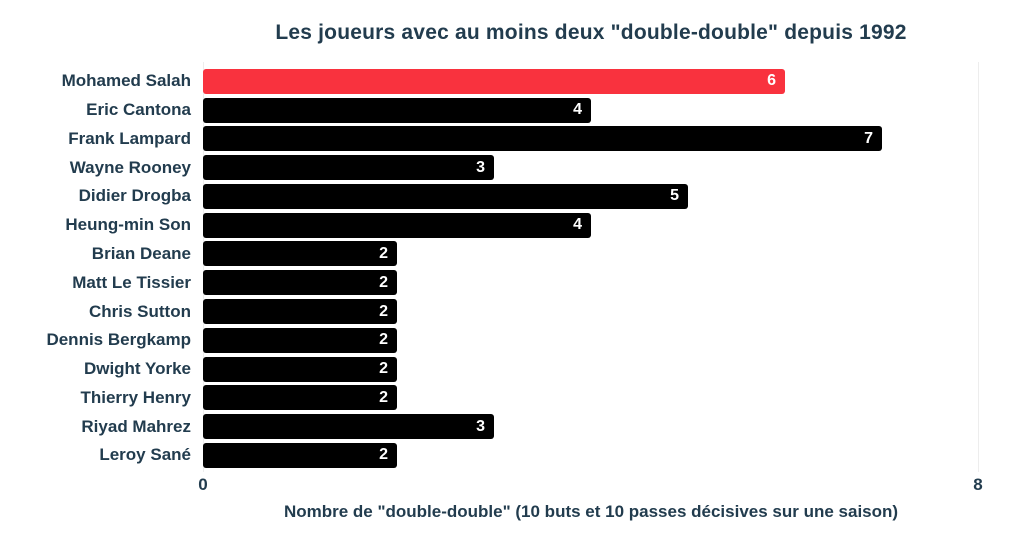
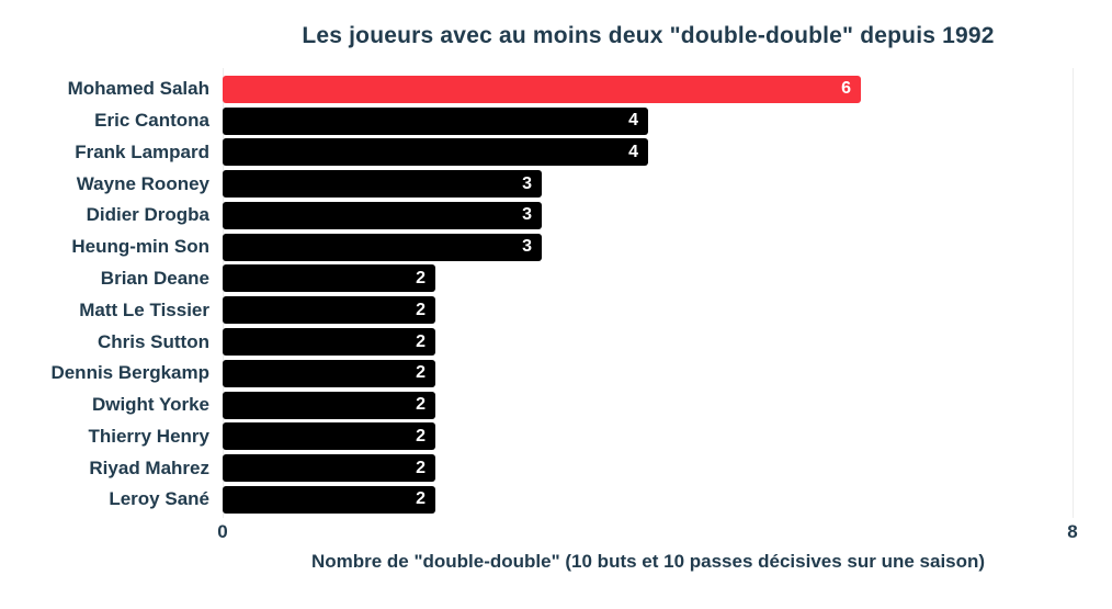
Frank Lampard: 7 -> 4
Didier Drogba: 5 -> 3
Heung-min Son: 4 -> 3
Riyad Mahrez: 3 -> 2
